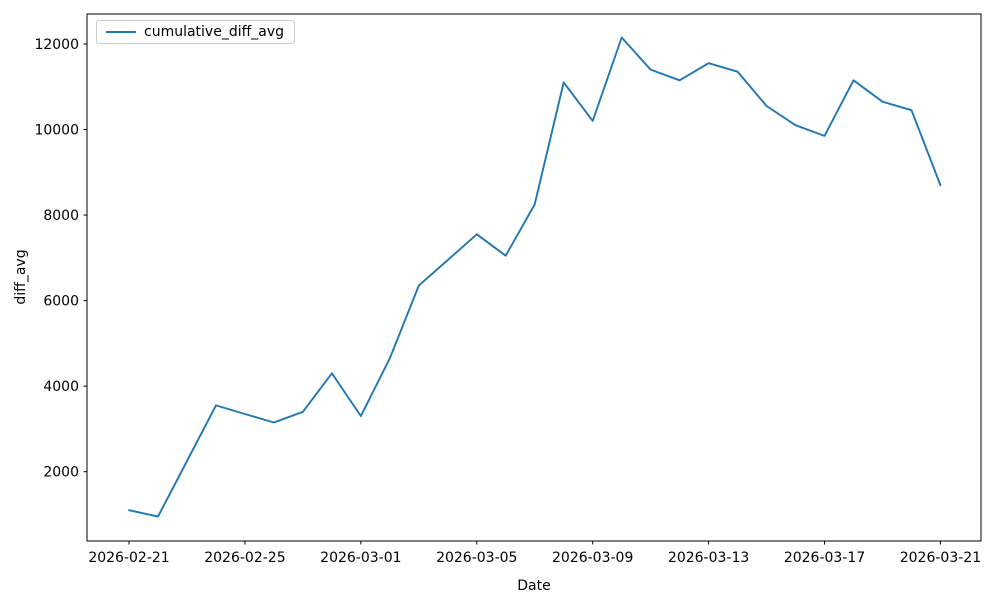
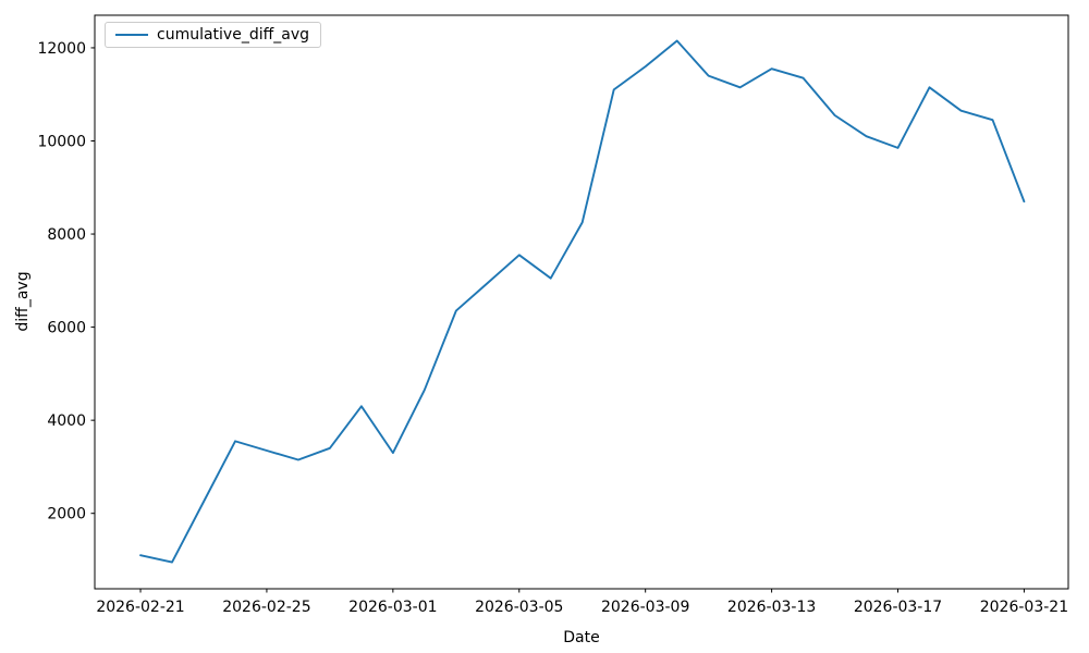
2026-03-09: 10200 -> 11600
